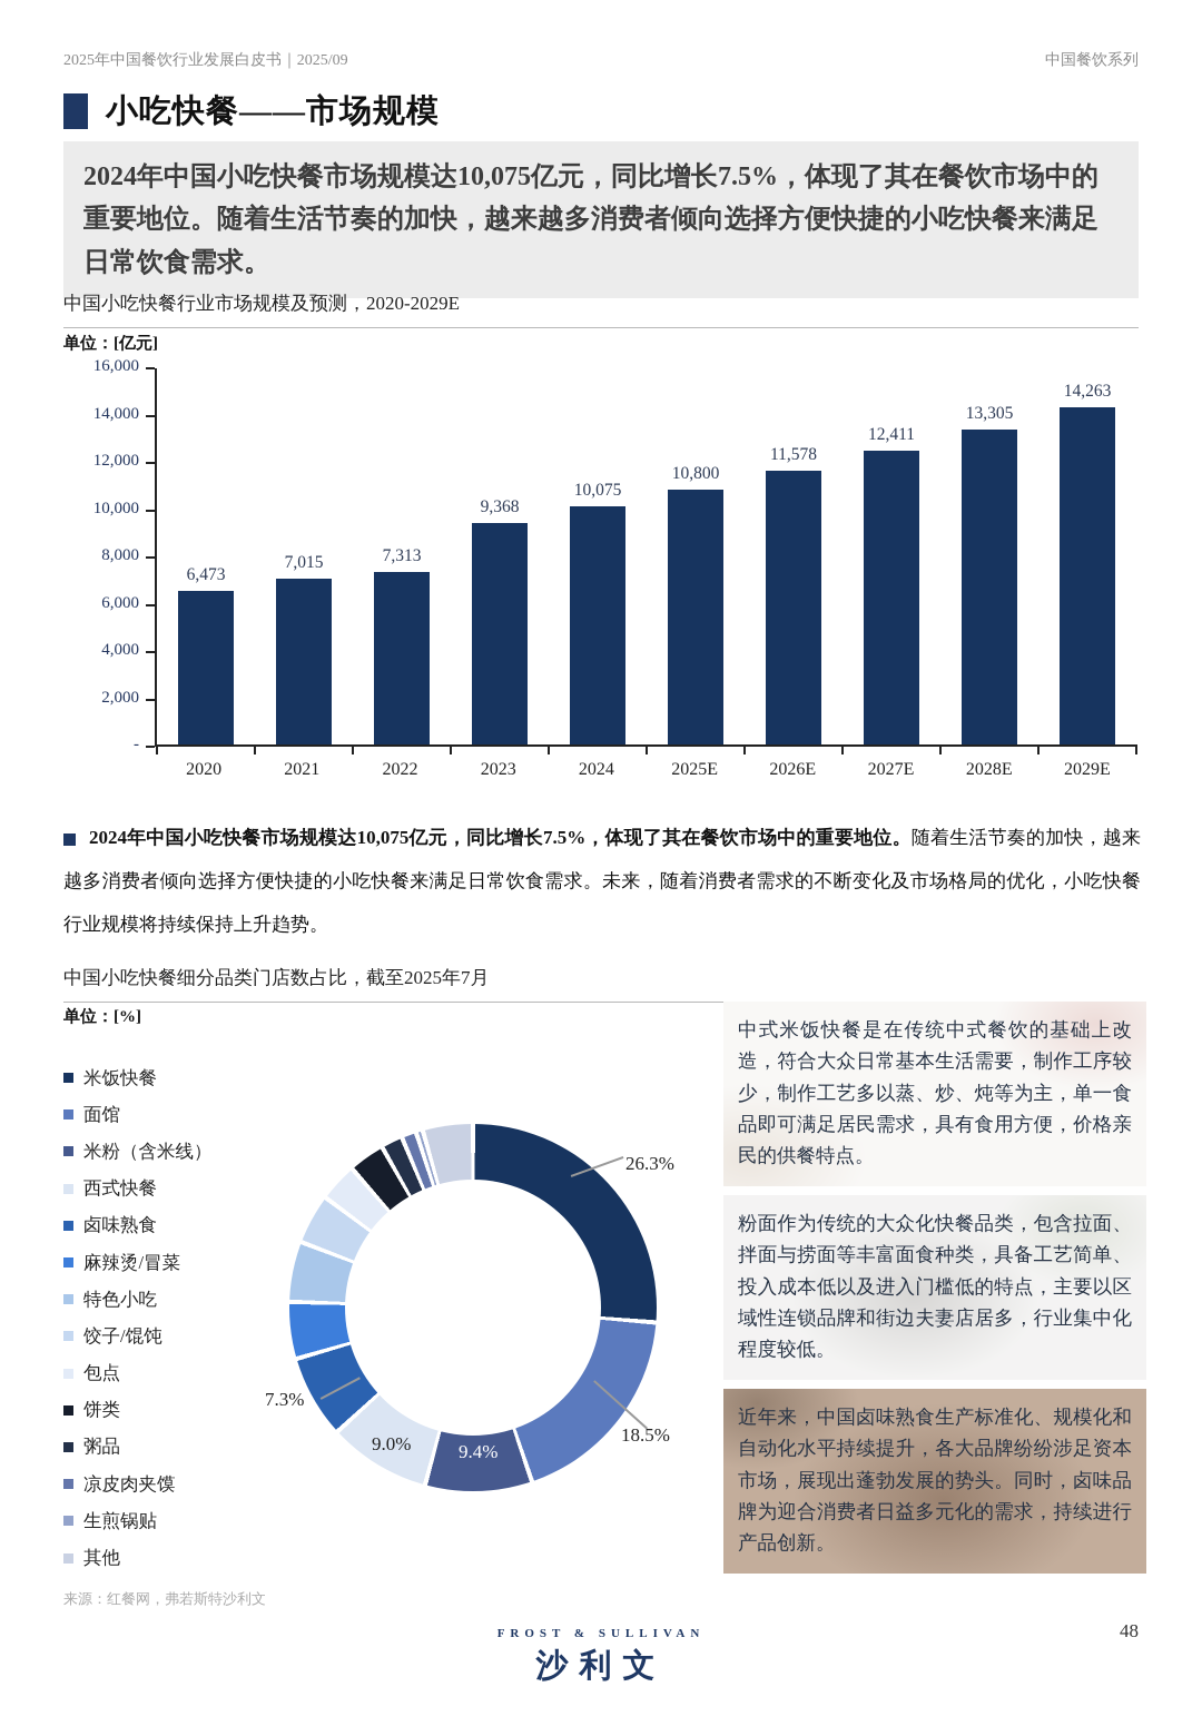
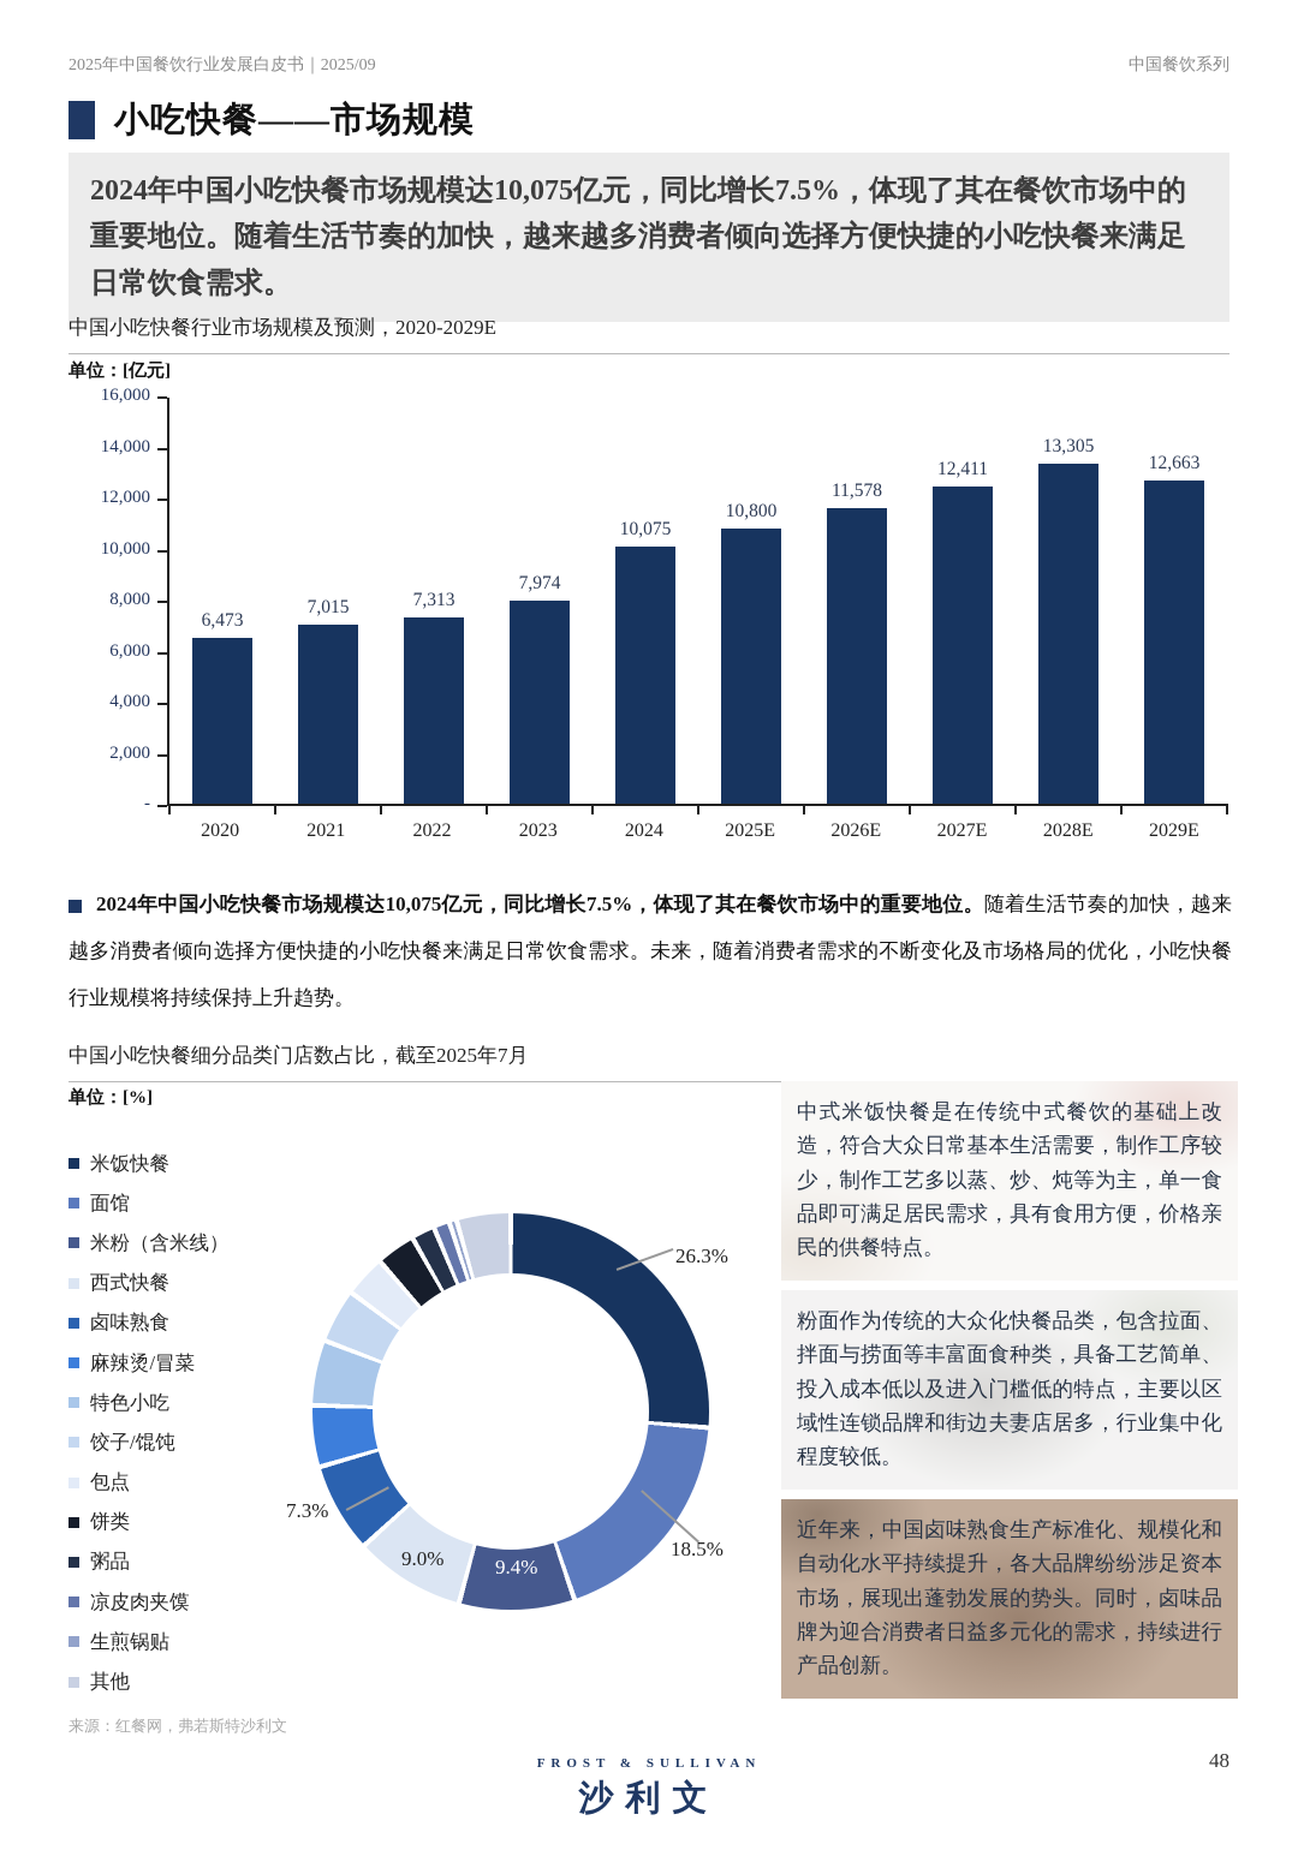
中国小吃快餐行业市场规模及预测，2020-2029E/2023: 9,368 -> 7,974
中国小吃快餐行业市场规模及预测，2020-2029E/2029E: 14,263 -> 12,663
